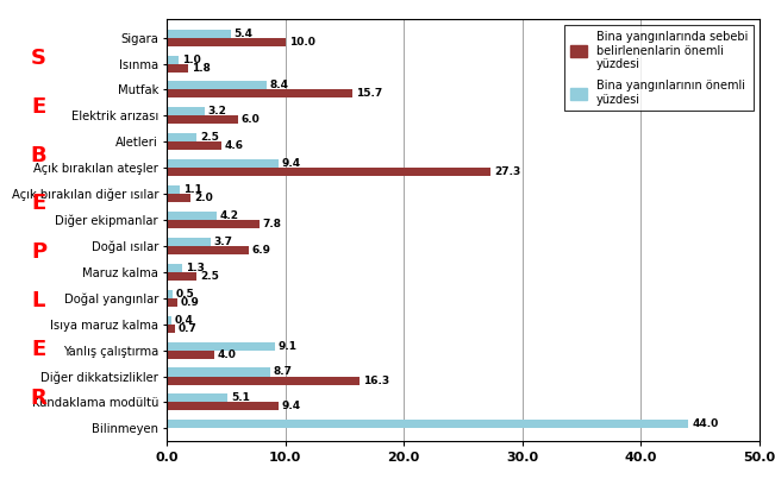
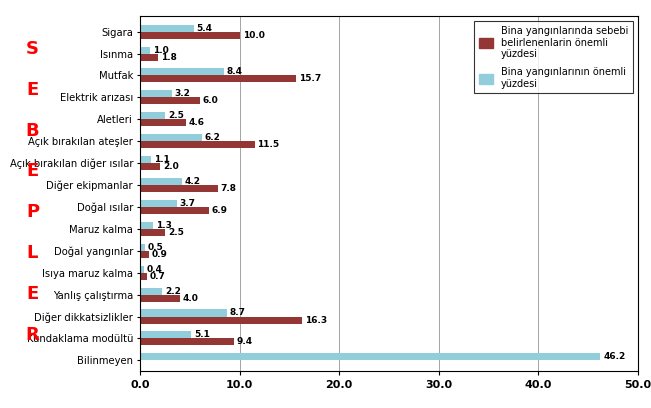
Bina yangınlarının önemli yüzdesi/Açık bırakılan ateşler: 9.4 -> 6.2
Bina yangınlarında sebebi belirlenenlarin önemli yüzdesi/Açık bırakılan ateşler: 27.3 -> 11.5
Bina yangınlarının önemli yüzdesi/Yanlış çalıştırma: 9.1 -> 2.2
Bina yangınlarının önemli yüzdesi/Bilinmeyen: 44.0 -> 46.2
